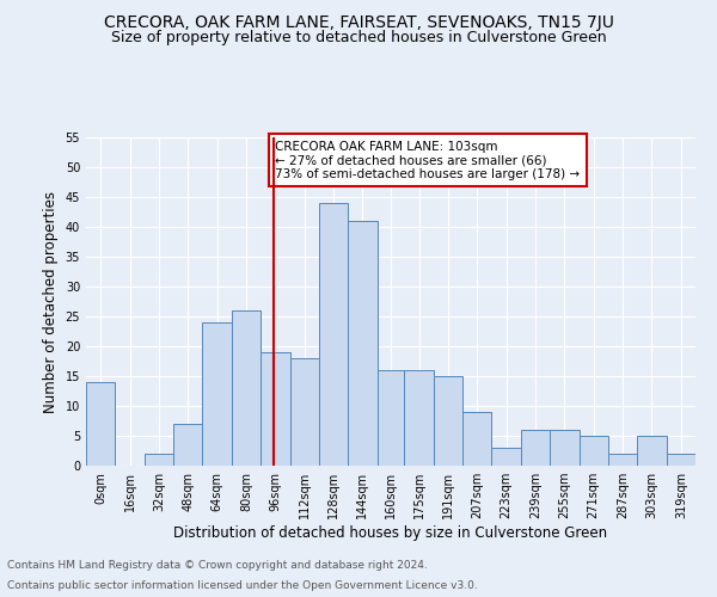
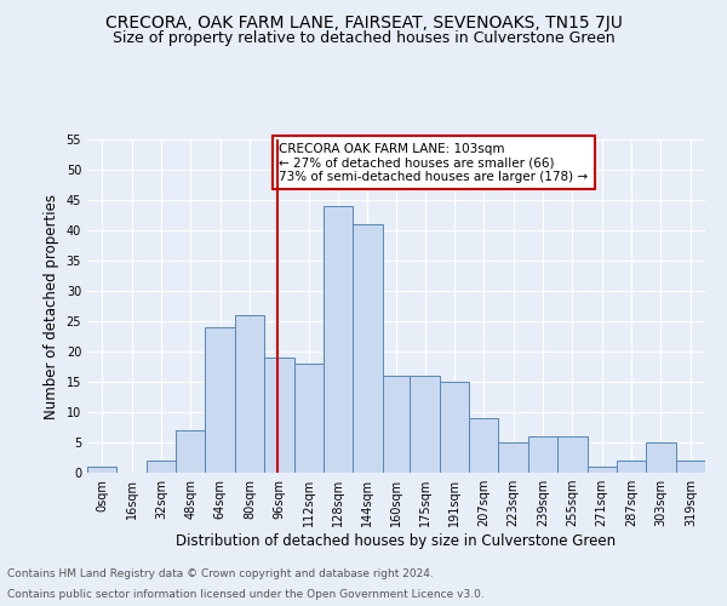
0sqm: 14 -> 1
223sqm: 3 -> 5
271sqm: 5 -> 1
